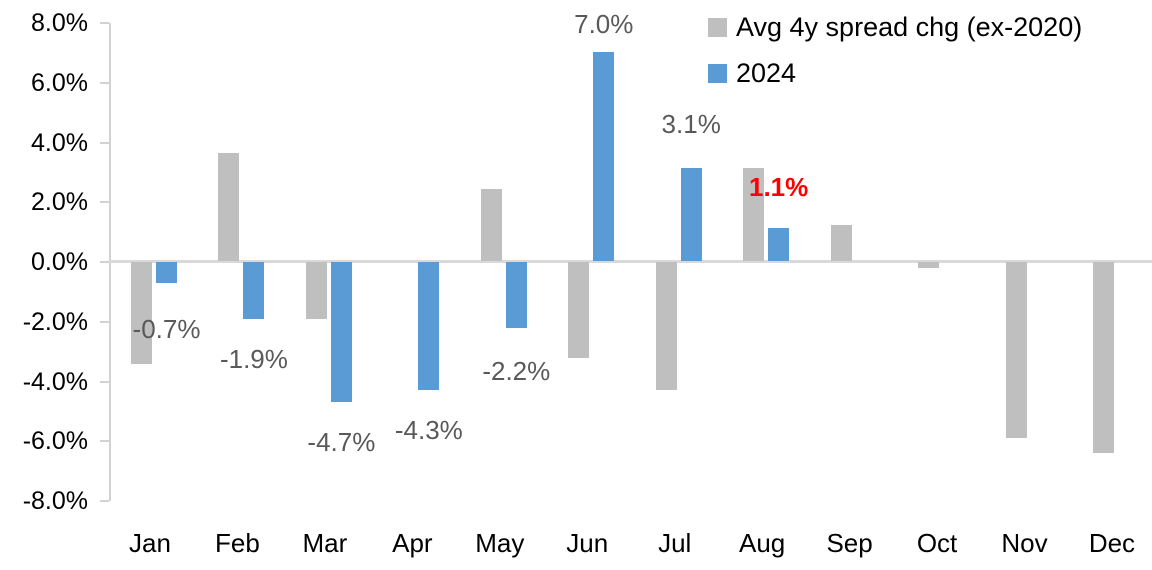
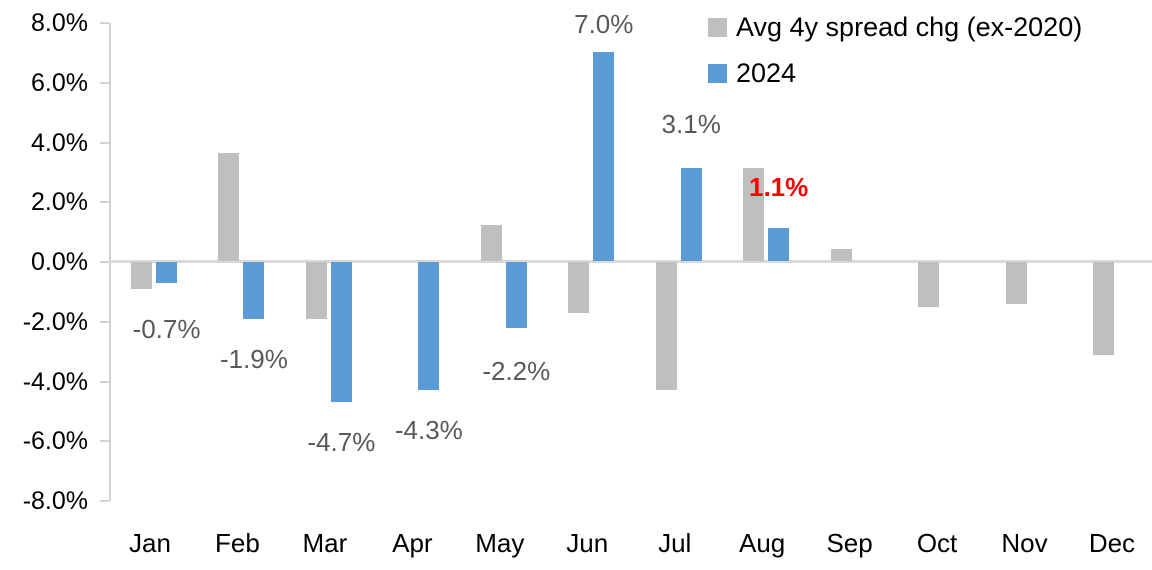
Avg 4y spread chg (ex-2020)/Jan: -3.4% -> -0.9%
Avg 4y spread chg (ex-2020)/May: 2.4% -> 1.2%
Avg 4y spread chg (ex-2020)/Jun: -3.2% -> -1.7%
Avg 4y spread chg (ex-2020)/Sep: 1.2% -> 0.4%
Avg 4y spread chg (ex-2020)/Oct: -0.2% -> -1.5%
Avg 4y spread chg (ex-2020)/Nov: -5.9% -> -1.4%
Avg 4y spread chg (ex-2020)/Dec: -6.4% -> -3.1%
